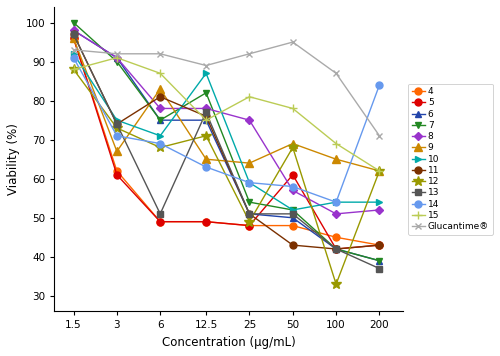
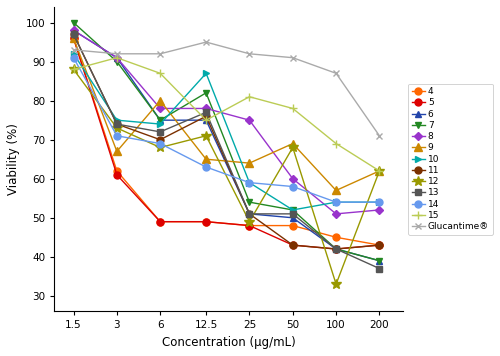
9/6: 83 -> 80
10/6: 71 -> 74
11/6: 81 -> 70
13/6: 51 -> 72
Glucantime®/12.5: 89 -> 95
5/50: 61 -> 43
8/50: 57 -> 60
Glucantime®/50: 95 -> 91
9/100: 65 -> 57
14/200: 84 -> 54
